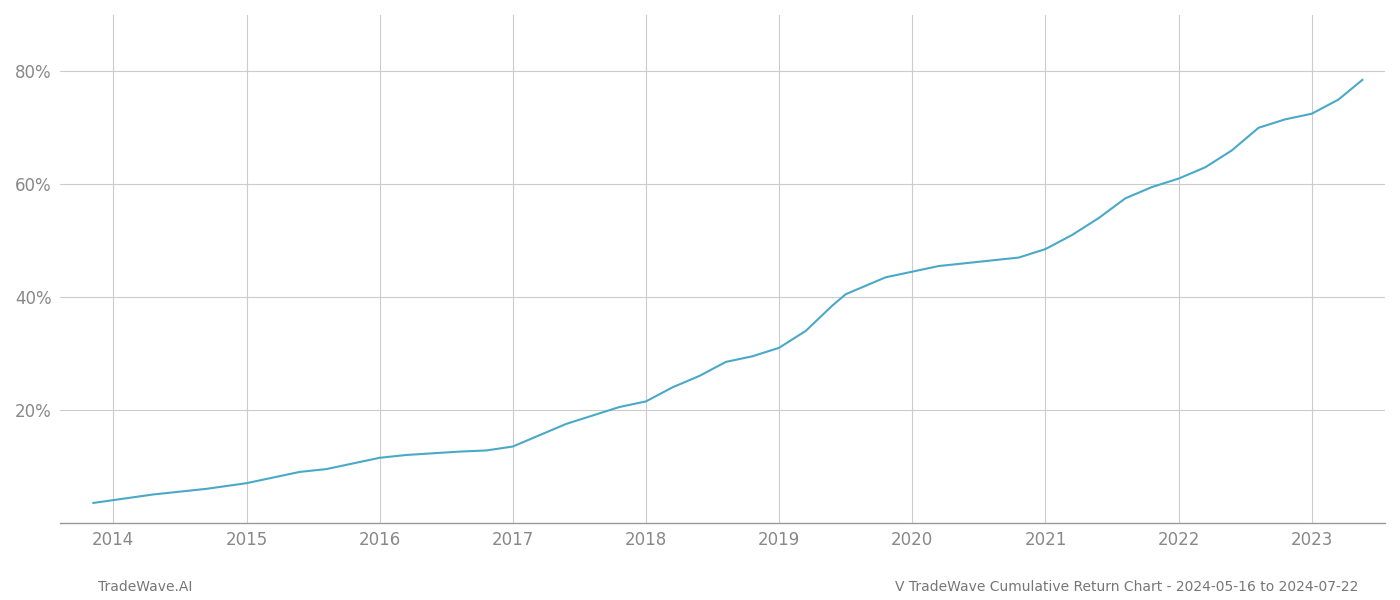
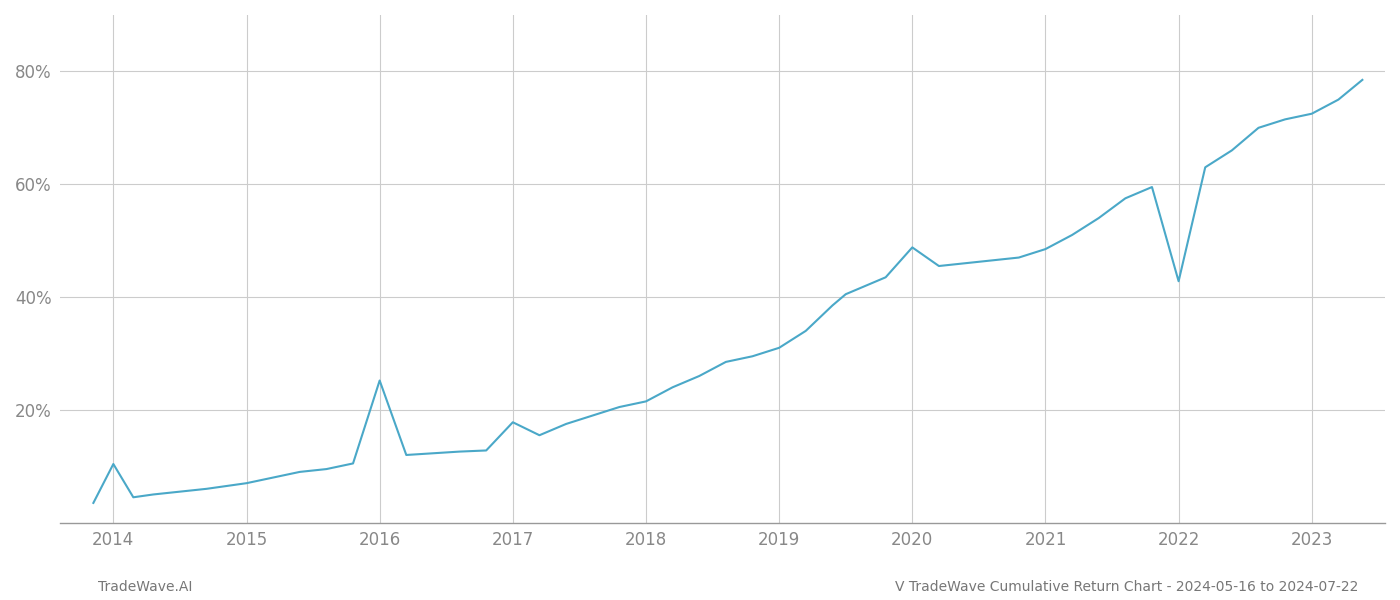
2014: 4.0% -> 10.4%
2016: 11.5% -> 25.2%
2017: 13.5% -> 17.8%
2020: 44.5% -> 48.8%
2022: 61.0% -> 42.8%
